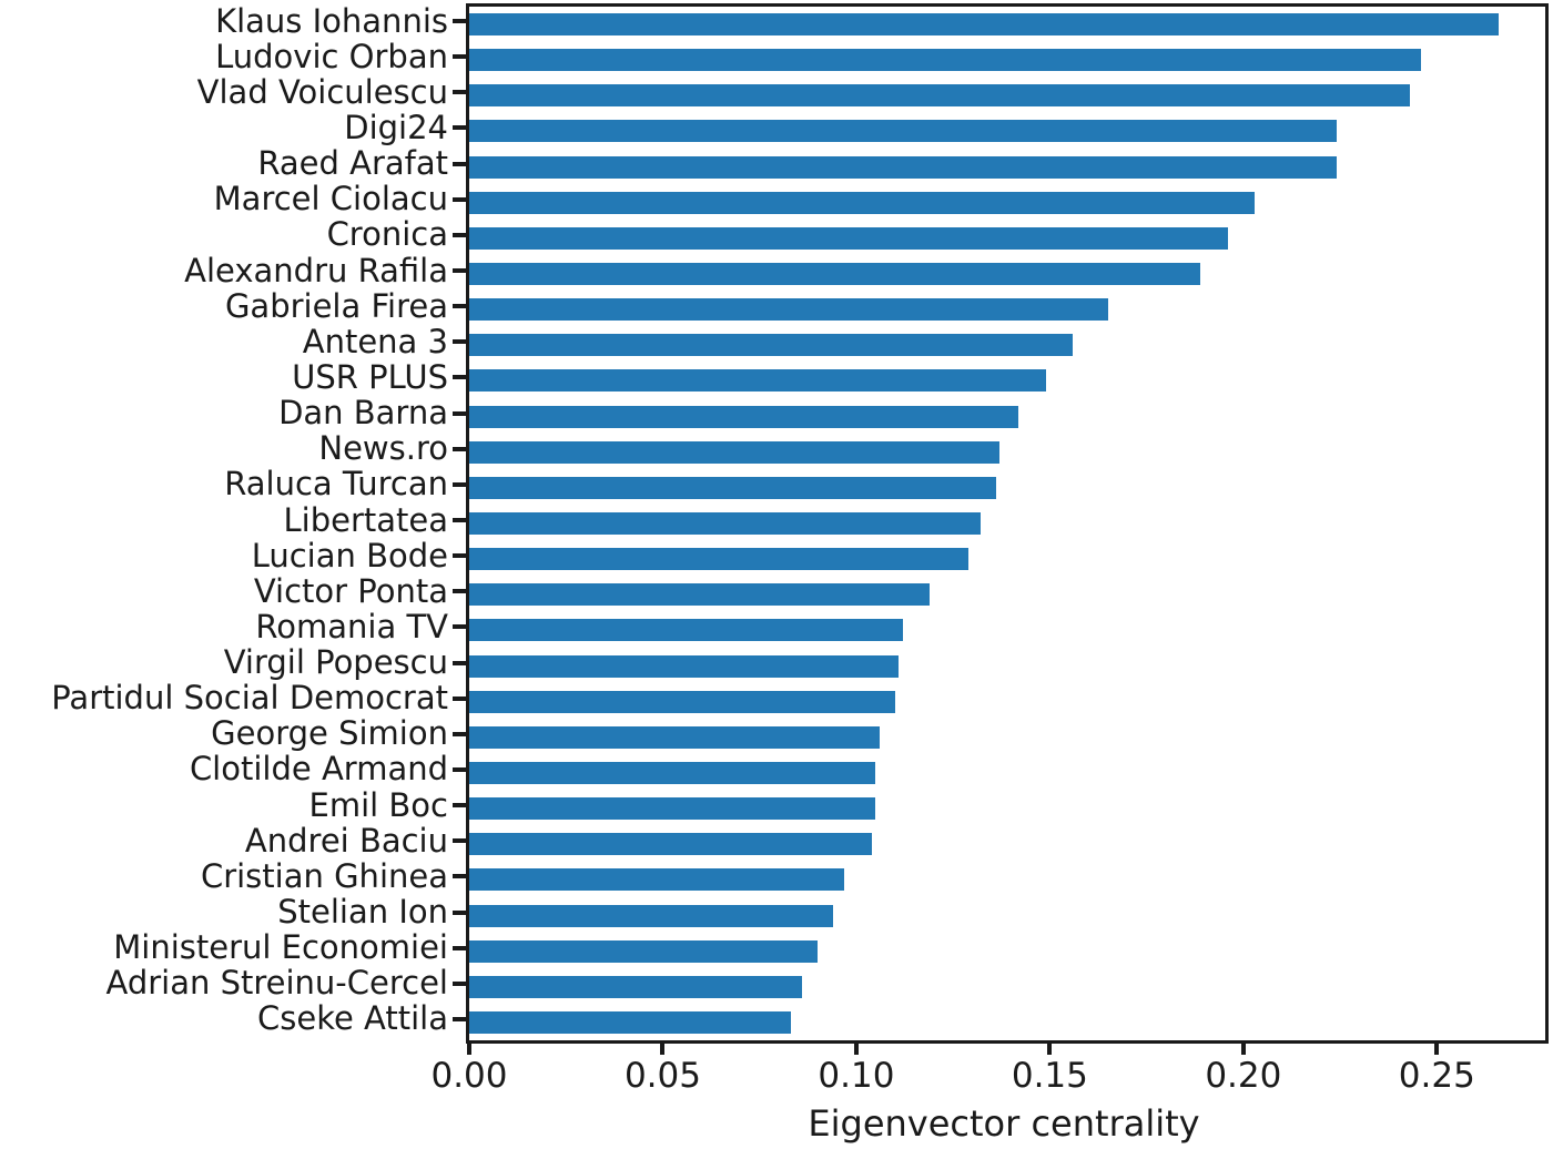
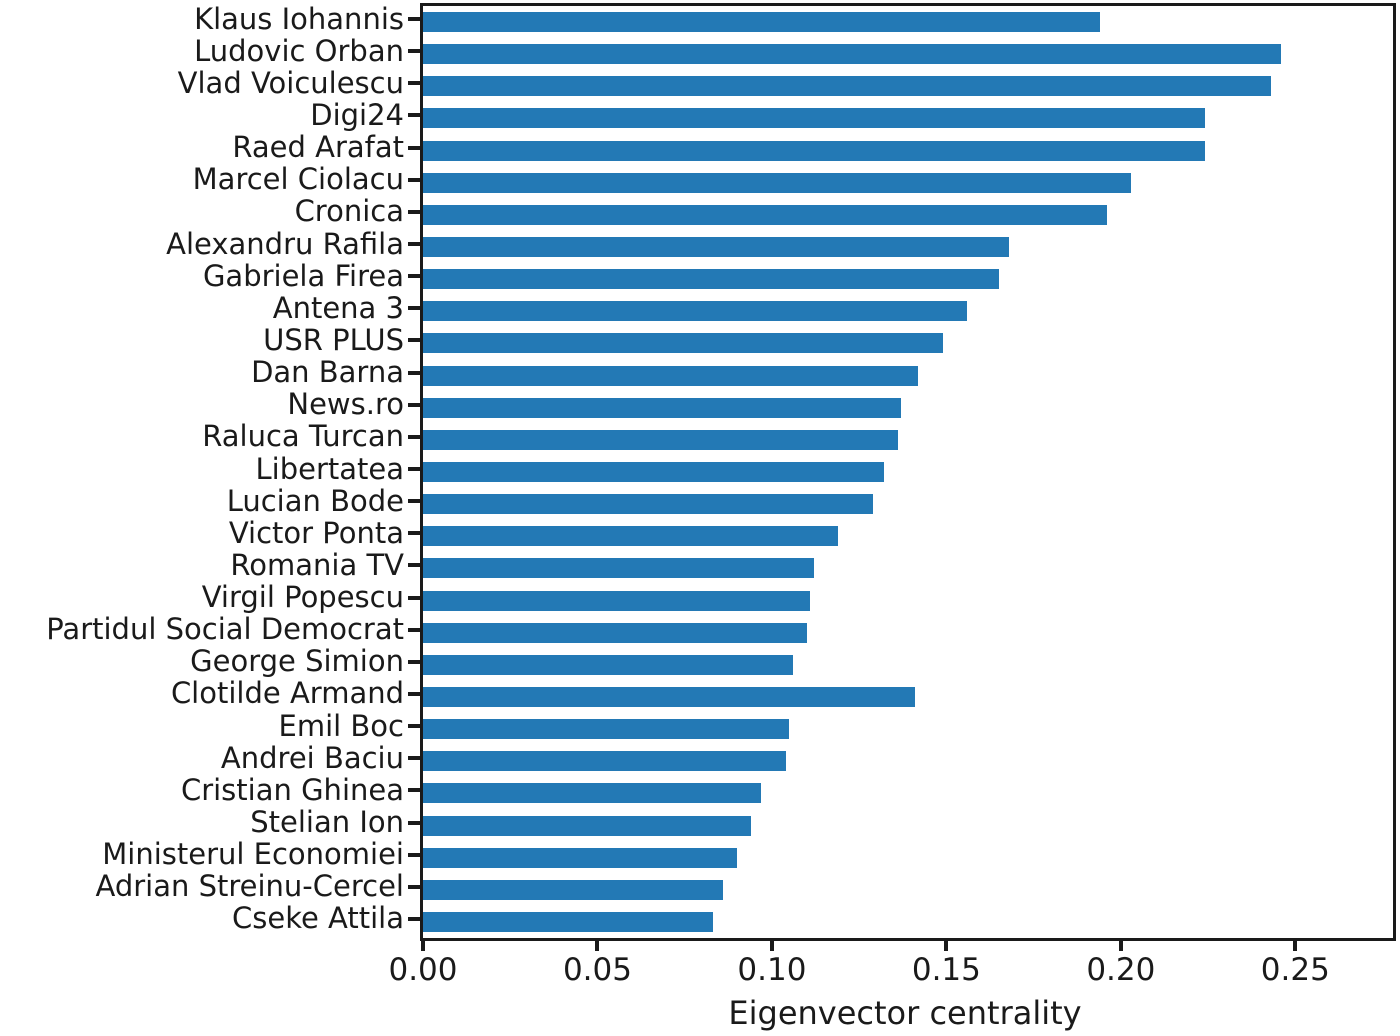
Klaus Iohannis: 0.266 -> 0.194
Alexandru Rafila: 0.189 -> 0.168
Clotilde Armand: 0.105 -> 0.141
